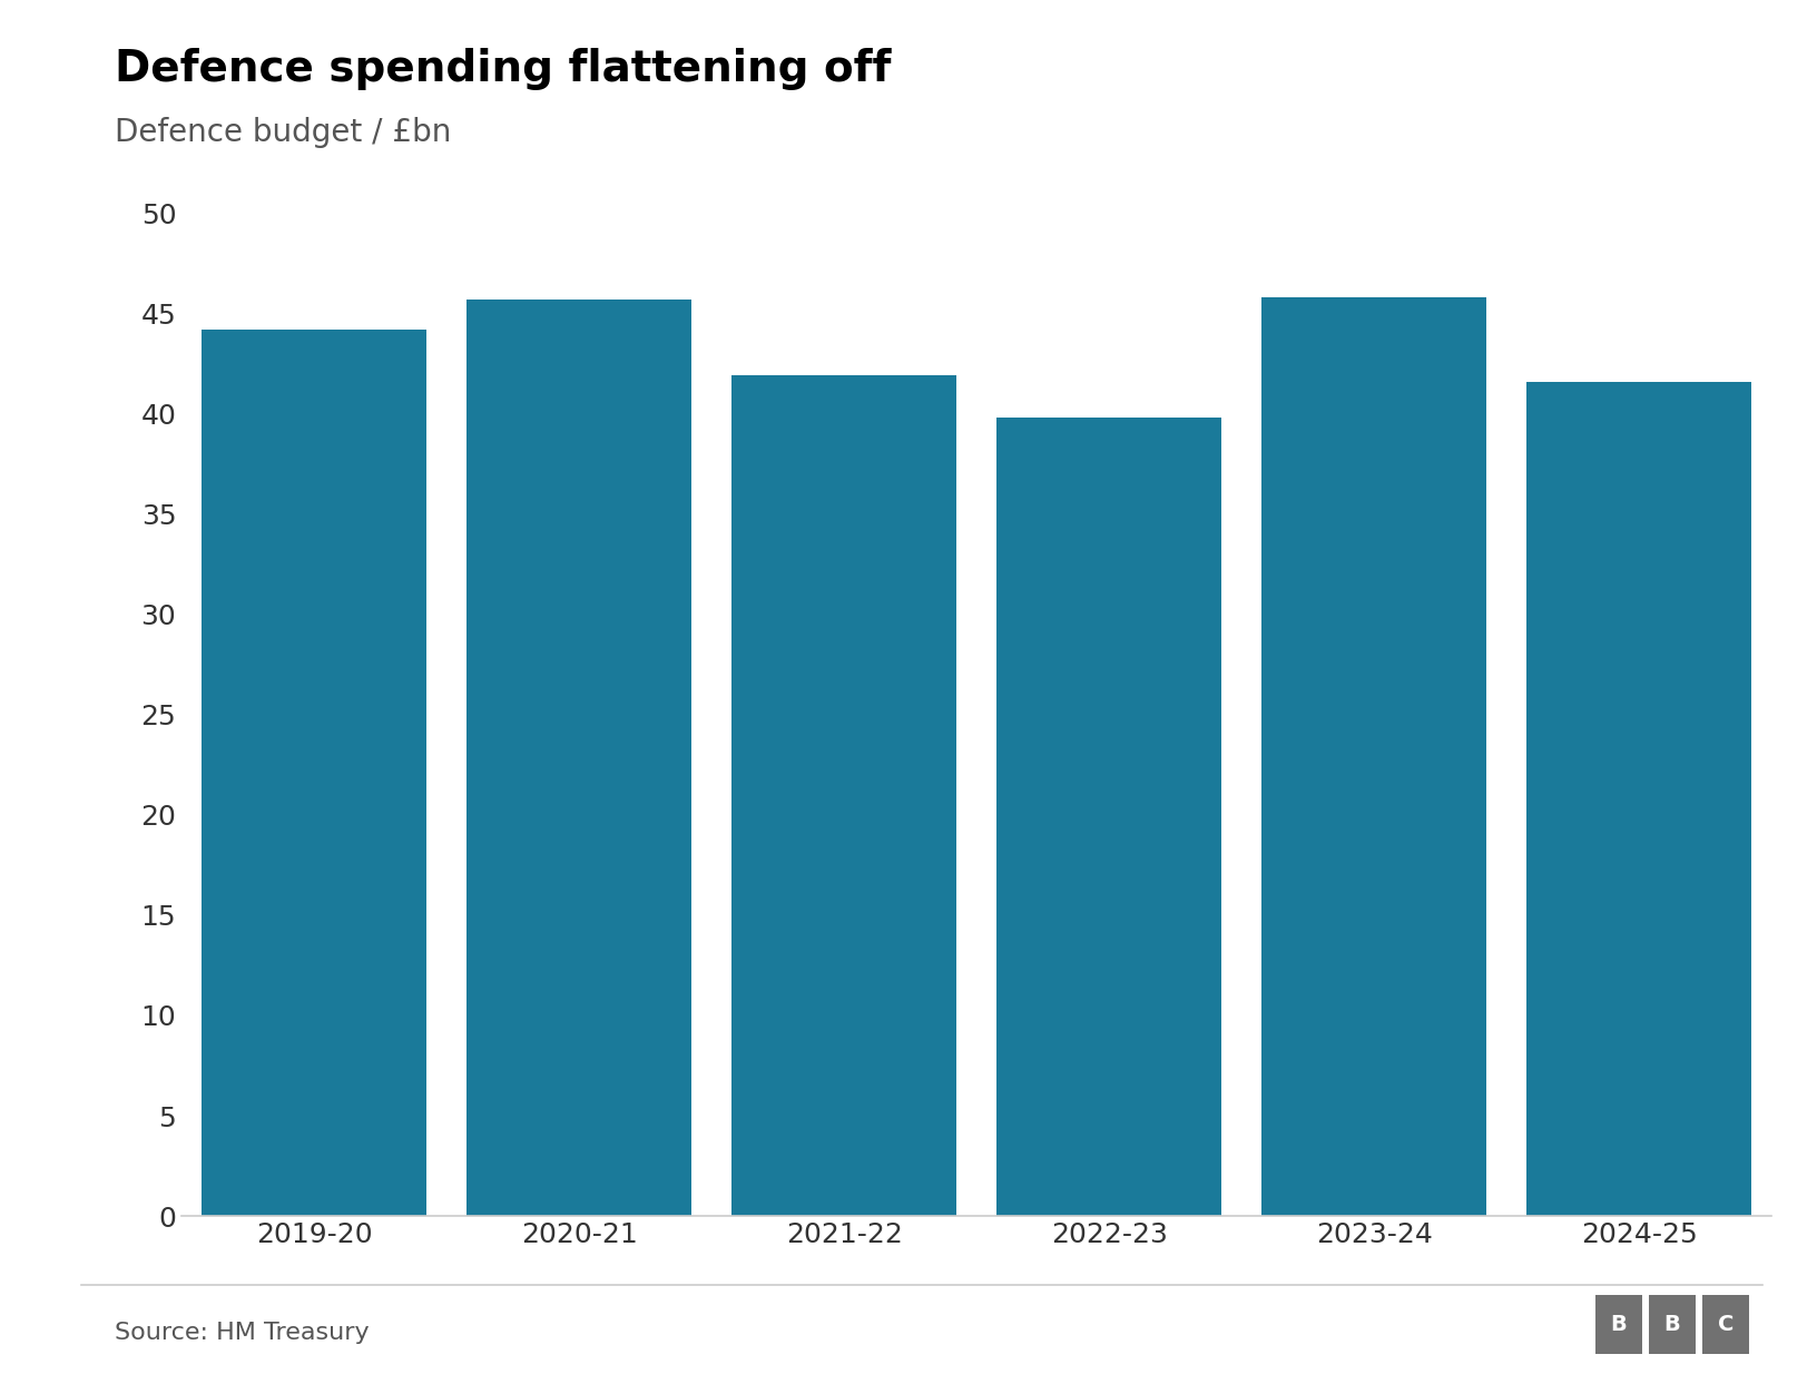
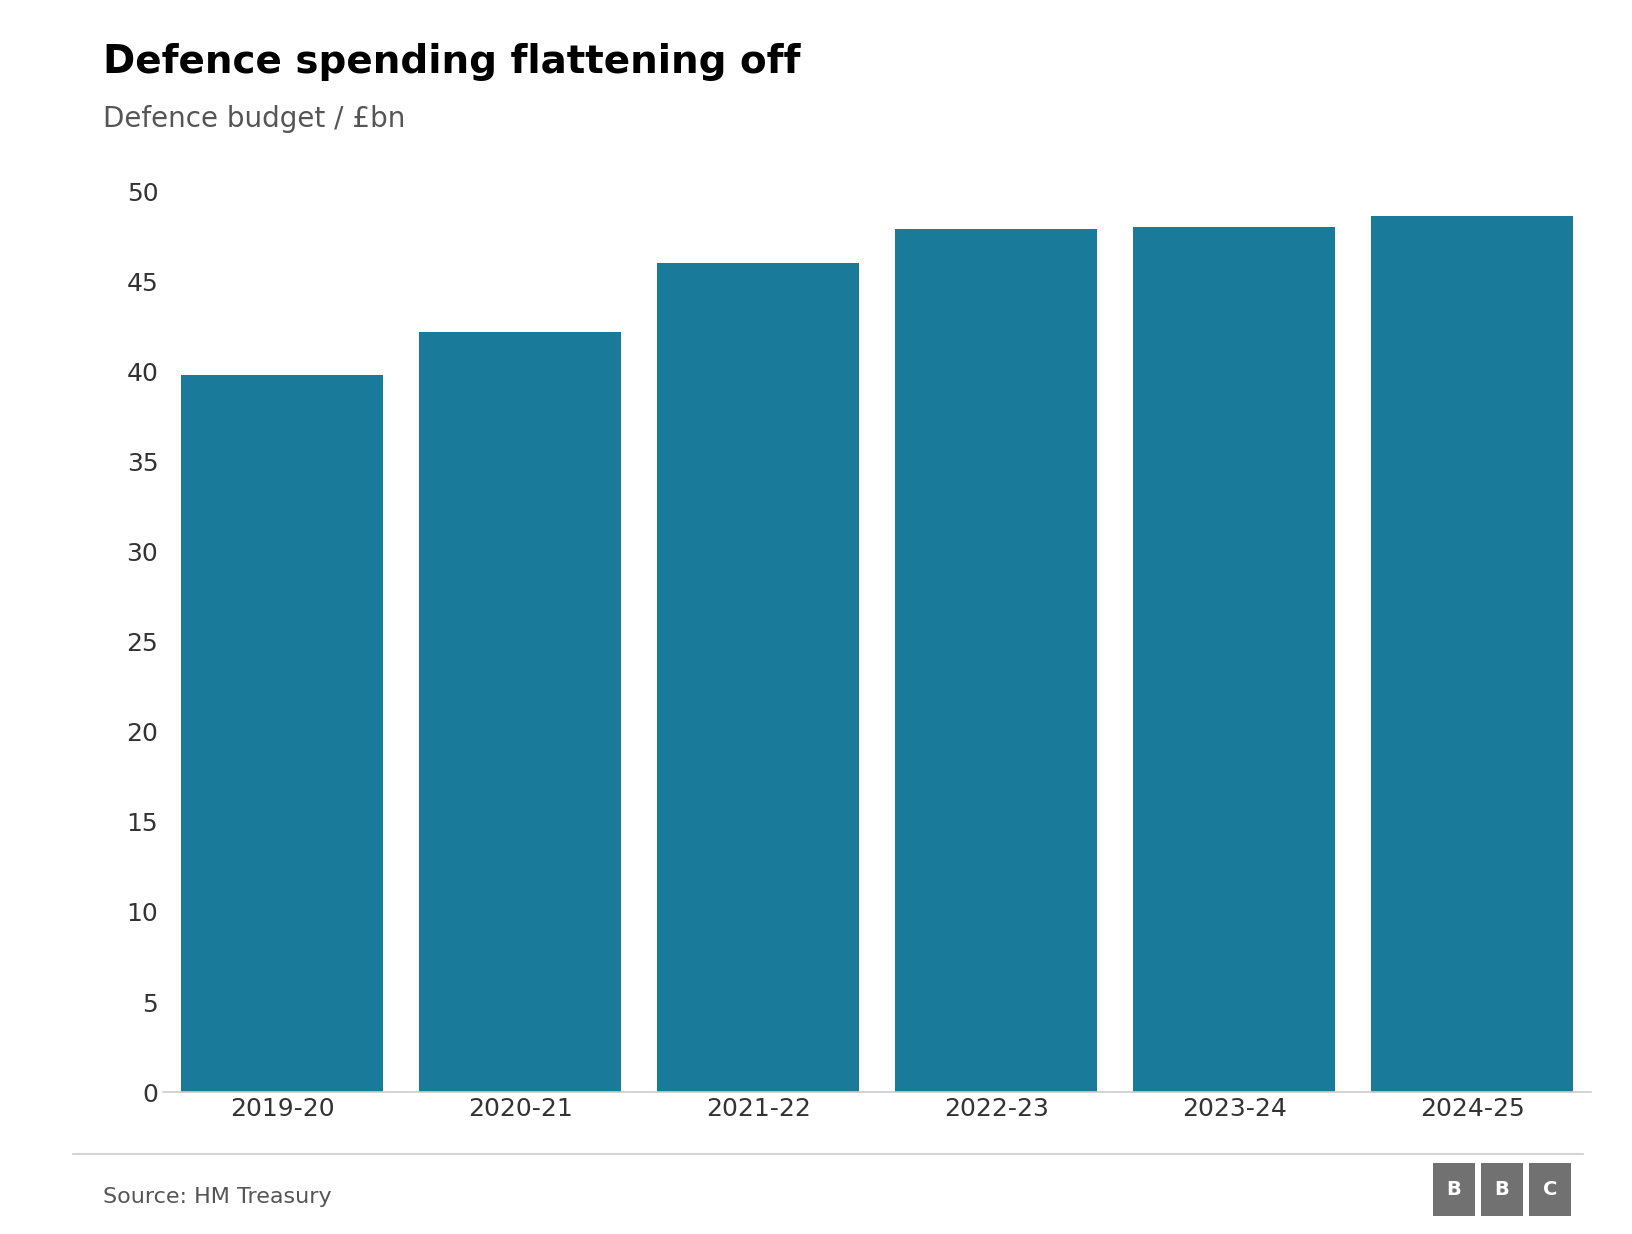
2019-20: 44.2 -> 39.8
2020-21: 45.7 -> 42.2
2021-22: 41.9 -> 46.0
2022-23: 39.8 -> 47.9
2023-24: 45.8 -> 48.0
2024-25: 41.6 -> 48.6
